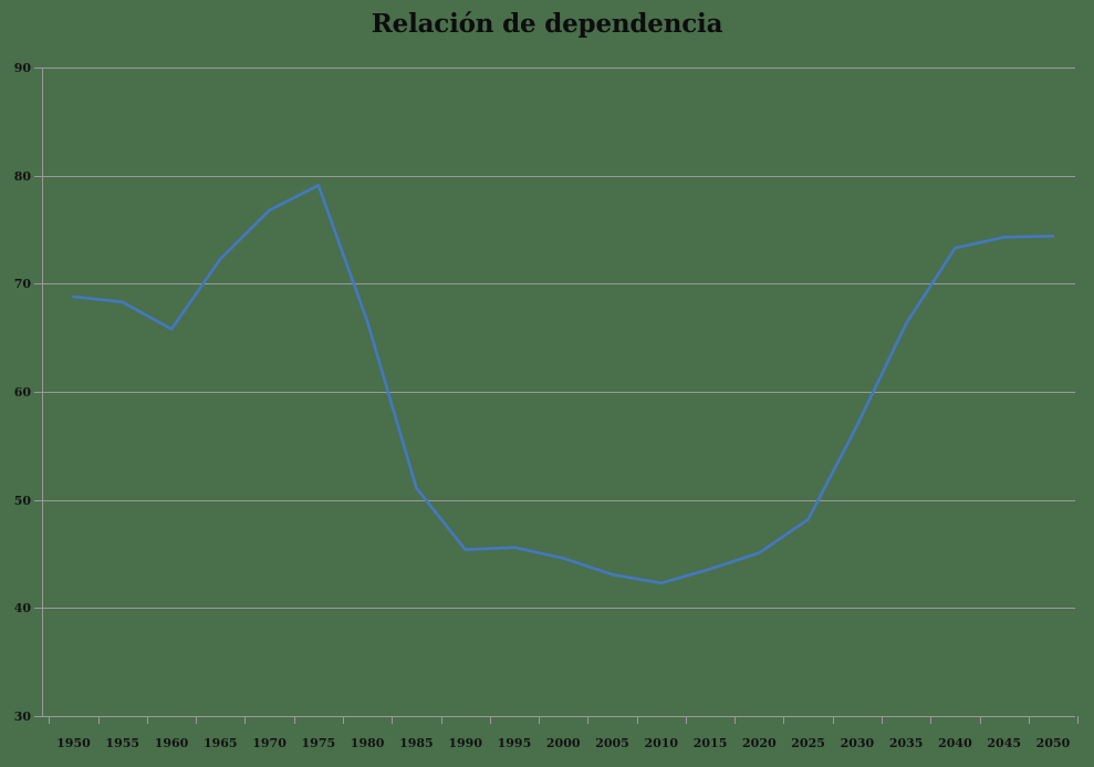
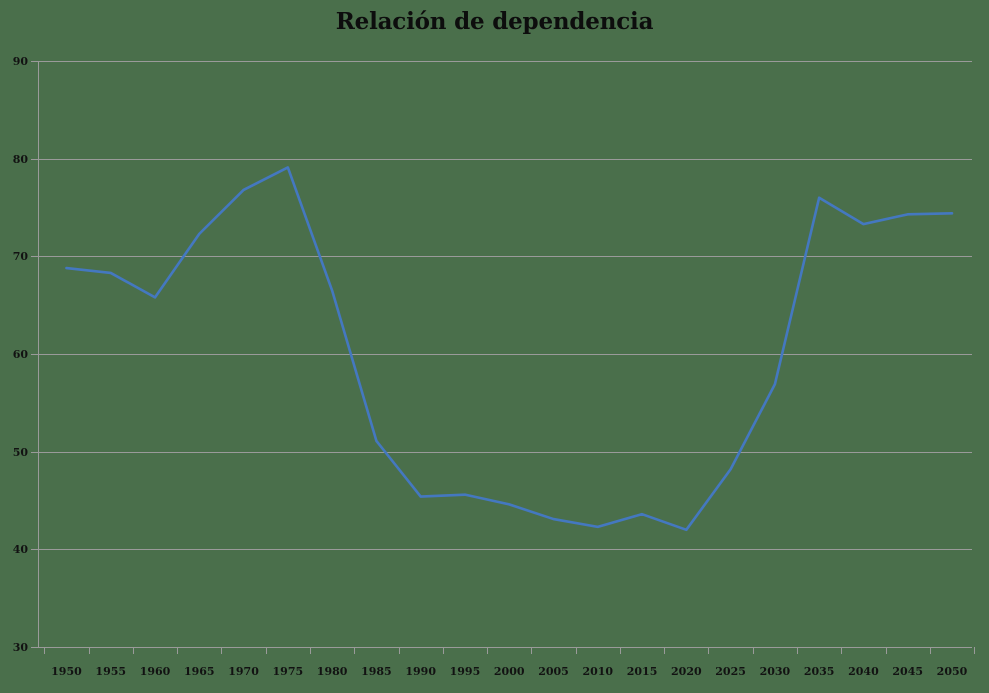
2020: 45 -> 42
2035: 66 -> 76
